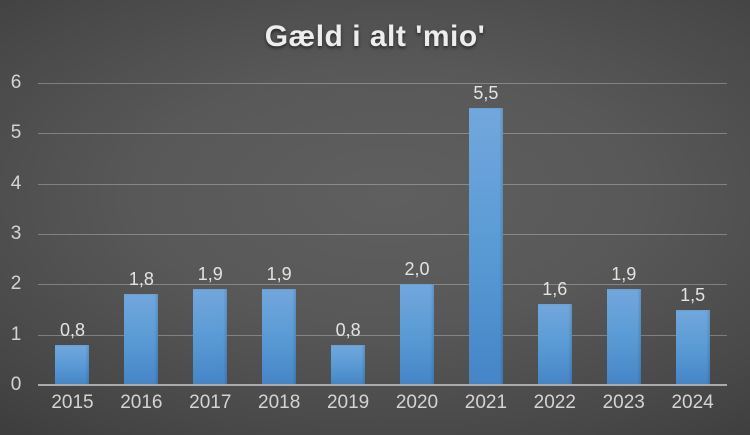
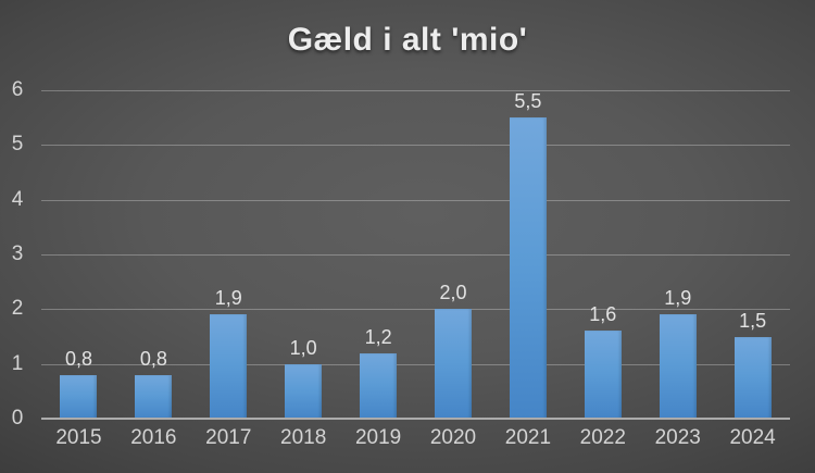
2016: 1,8 -> 0,8
2018: 1,9 -> 1,0
2019: 0,8 -> 1,2
